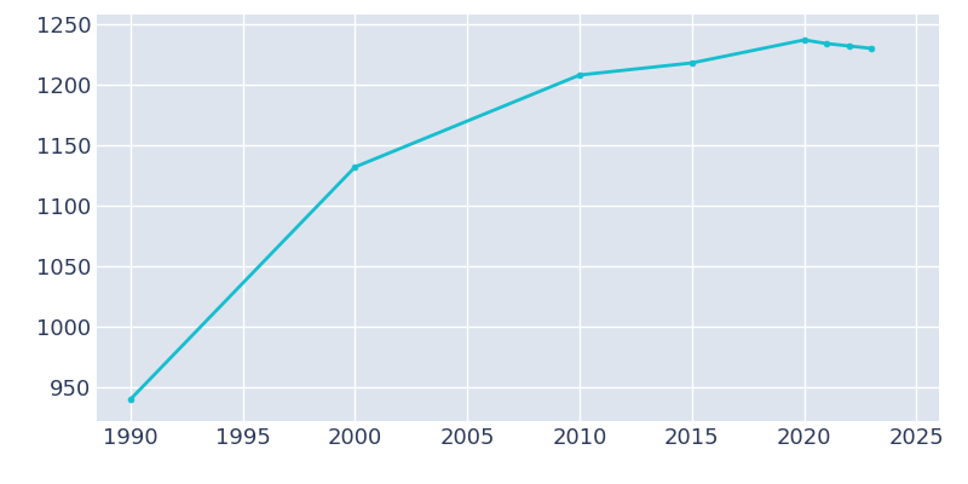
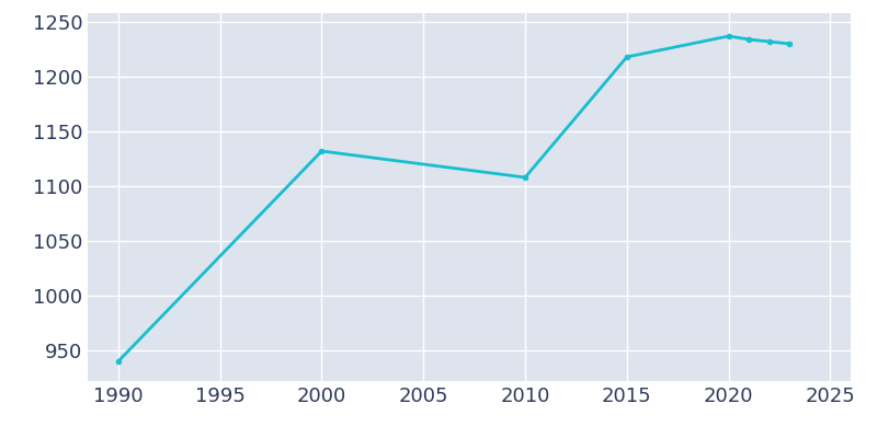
2010: 1208 -> 1108
